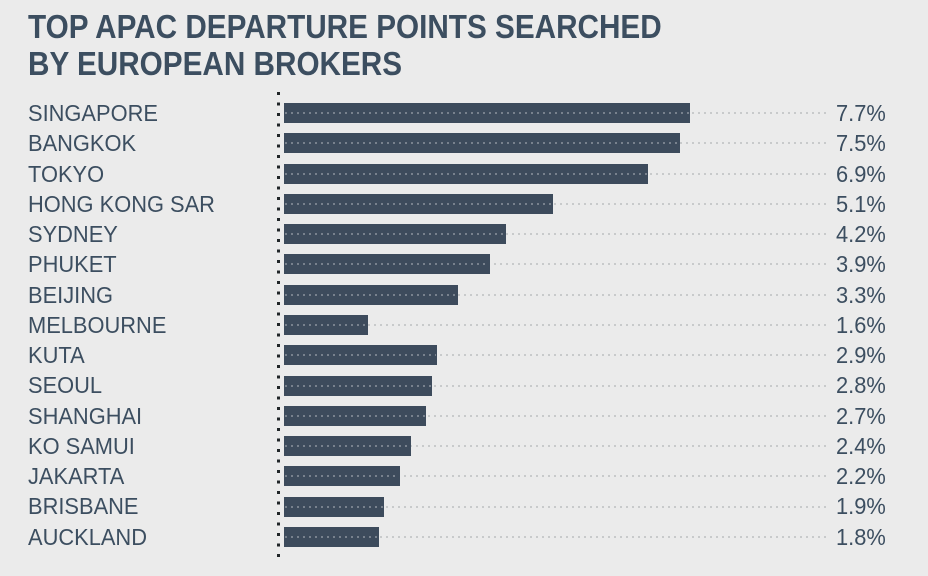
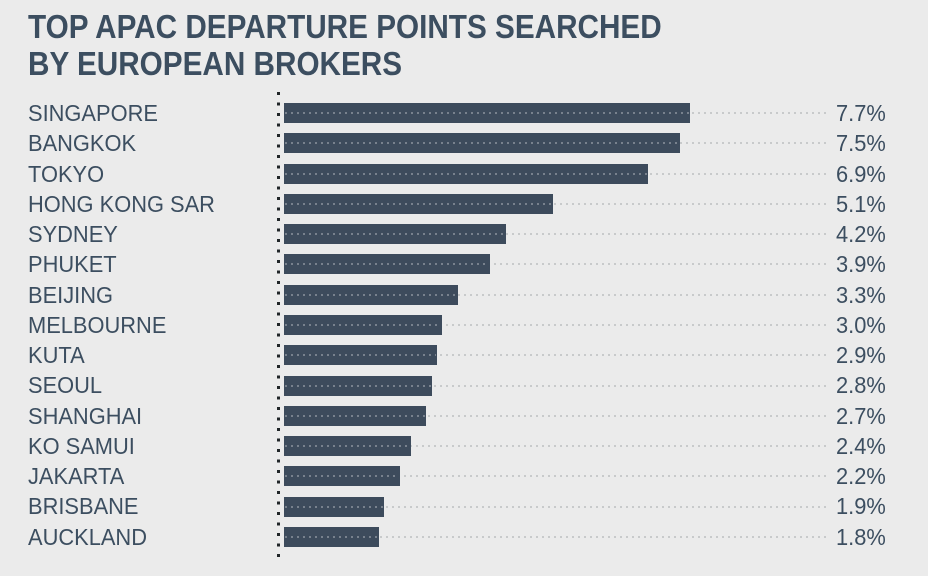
MELBOURNE: 1.6% -> 3.0%
